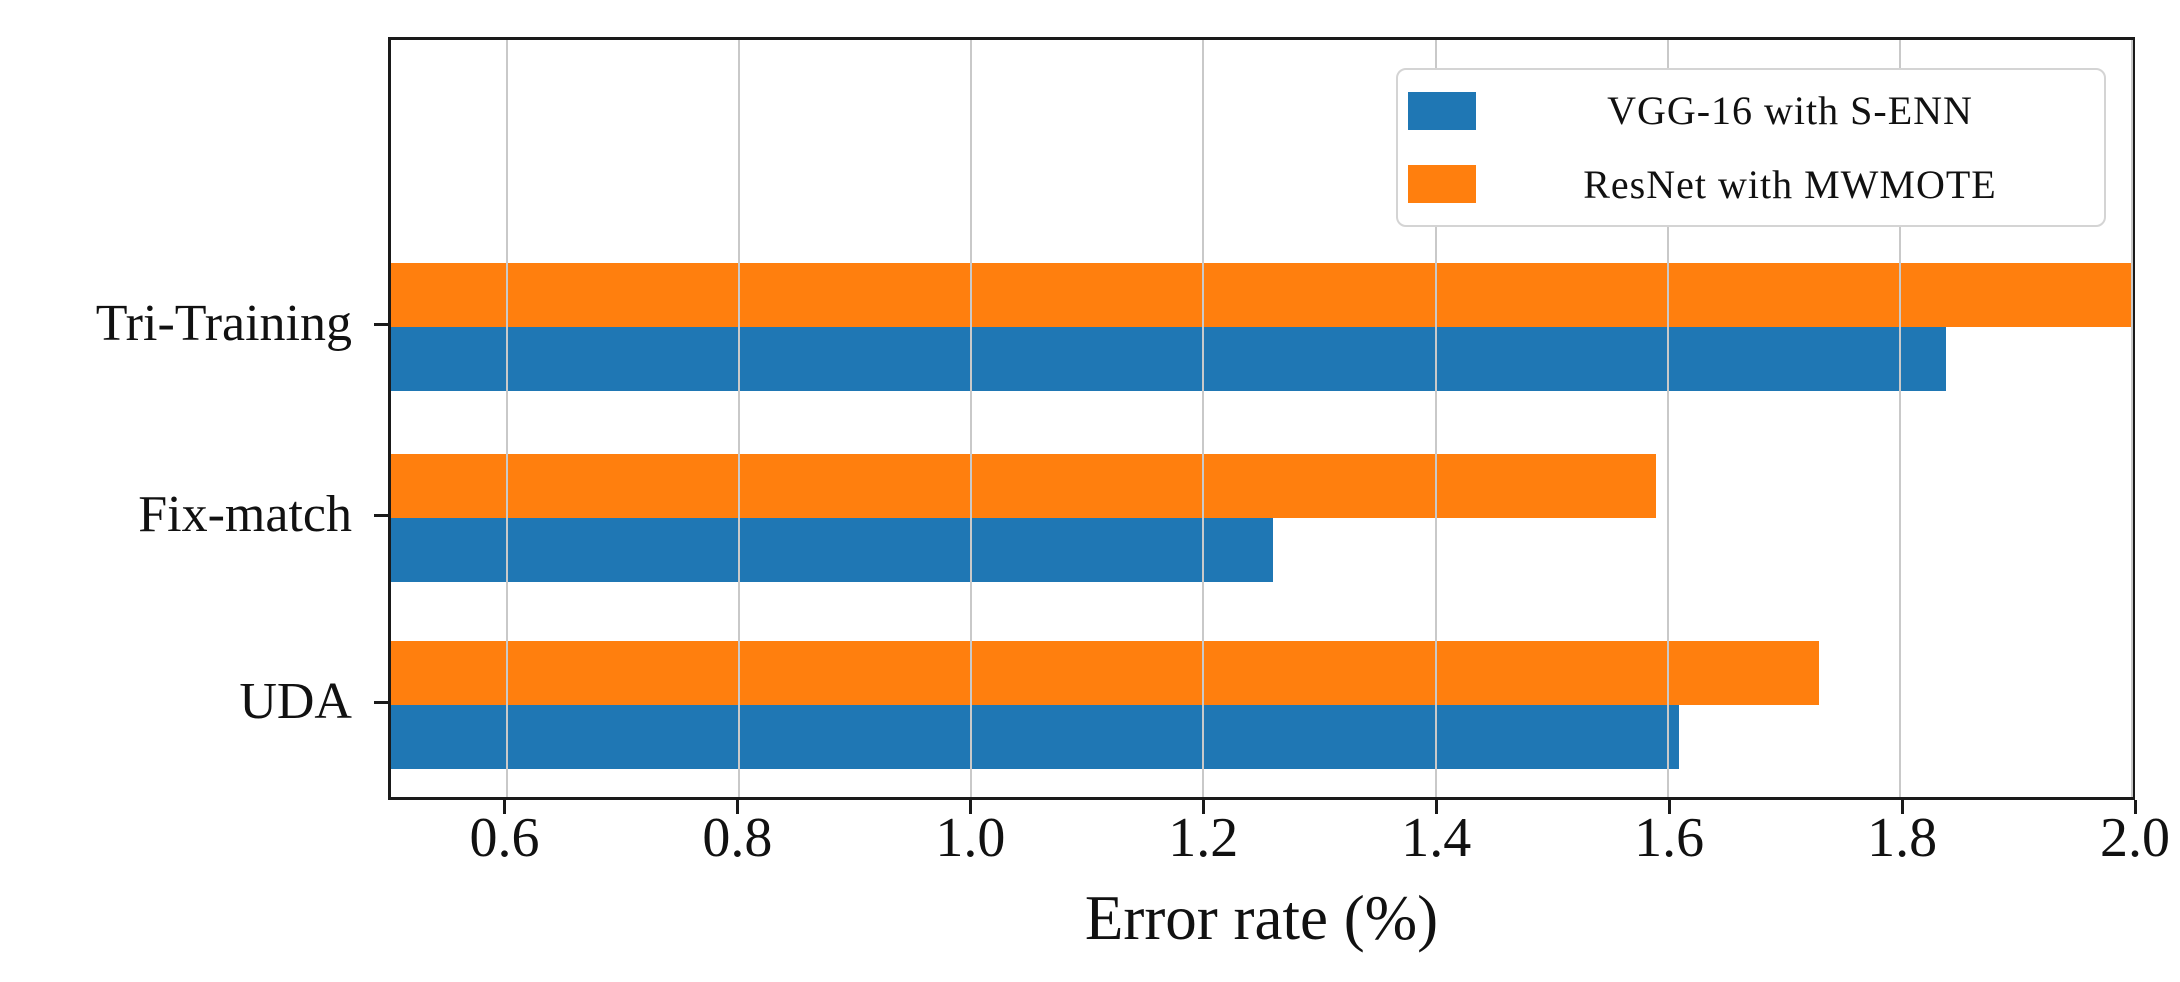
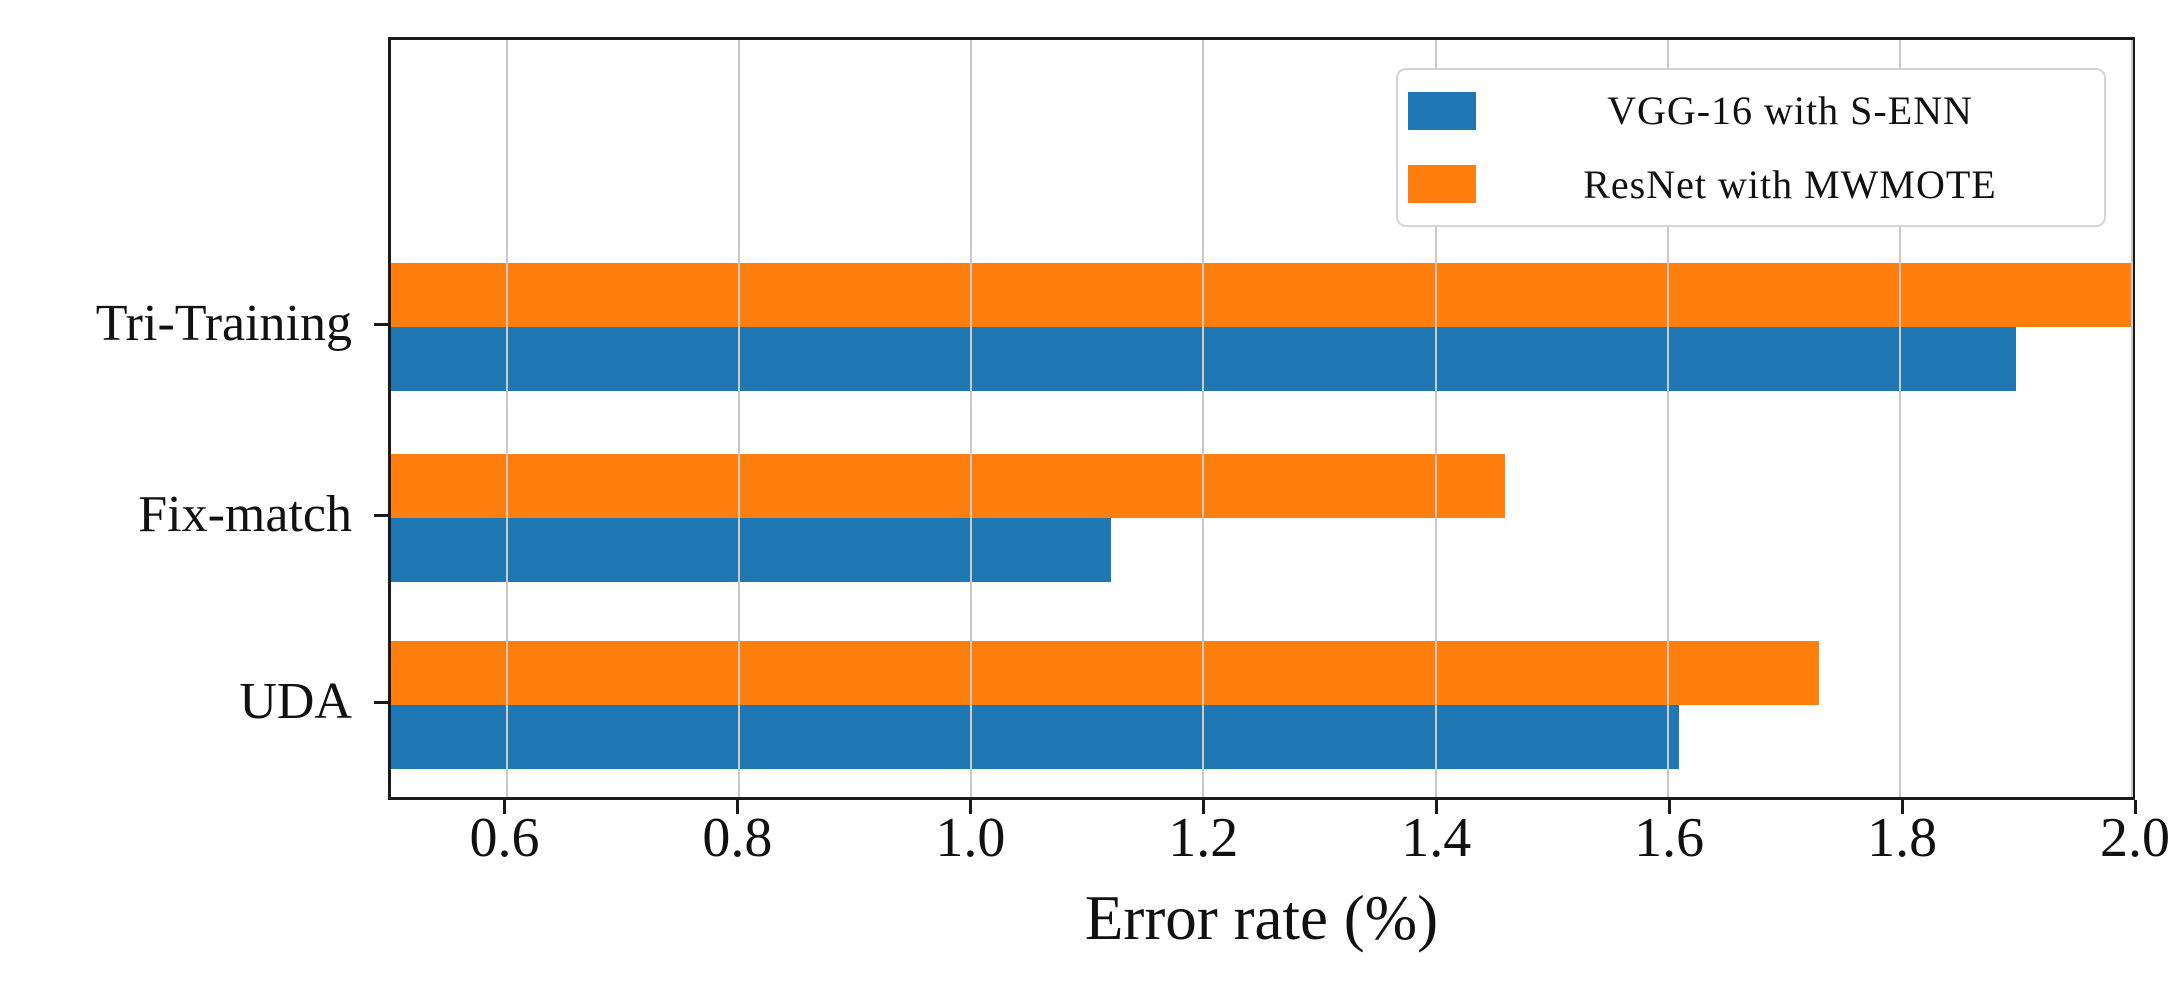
VGG-16 with S-ENN/Tri-Training: 1.84 -> 1.90
VGG-16 with S-ENN/Fix-match: 1.26 -> 1.12
ResNet with MWMOTE/Fix-match: 1.59 -> 1.46
